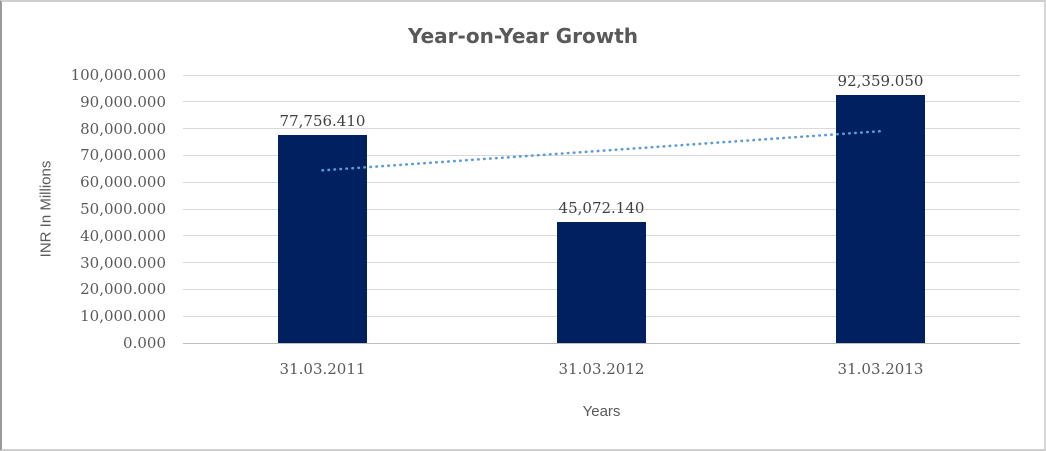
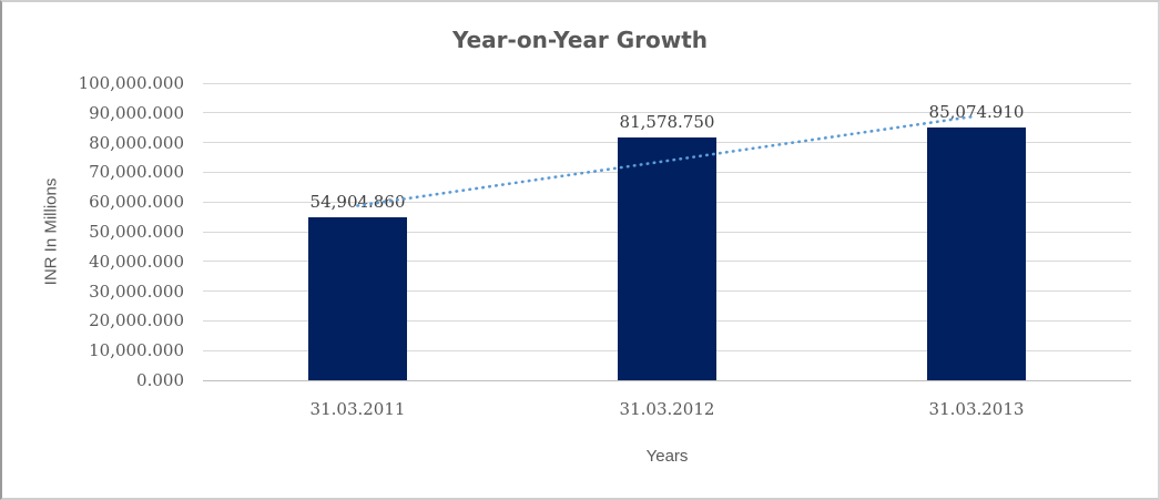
31.03.2011: 77,756.410 -> 54,904.860
31.03.2012: 45,072.140 -> 81,578.750
31.03.2013: 92,359.050 -> 85,074.910
